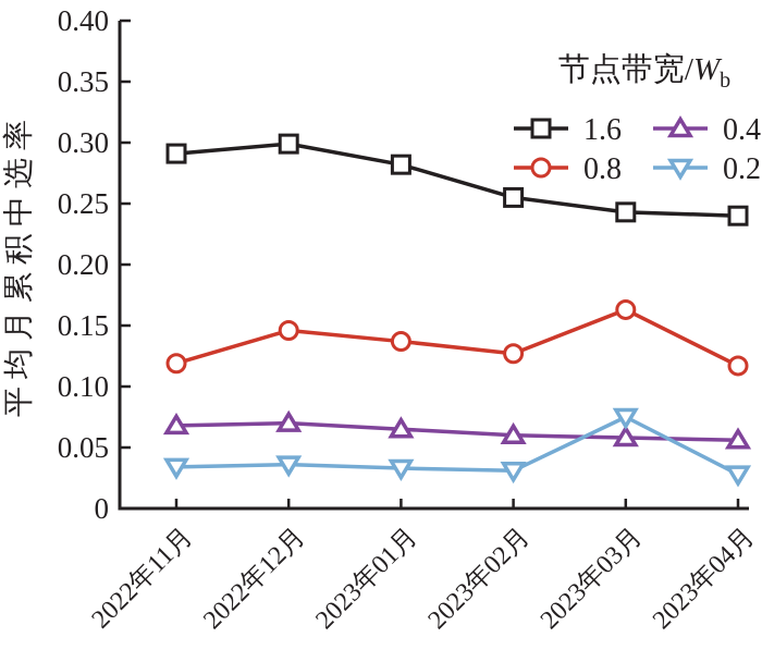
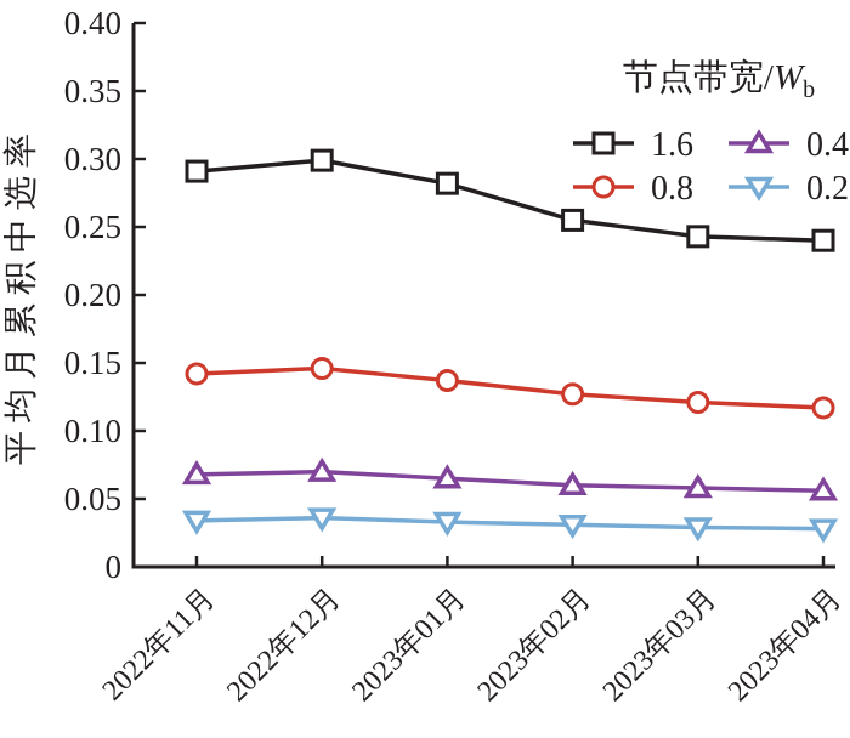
0.8/2022年11月: 0.119 -> 0.142
0.8/2023年03月: 0.163 -> 0.121
0.2/2023年03月: 0.075 -> 0.029
